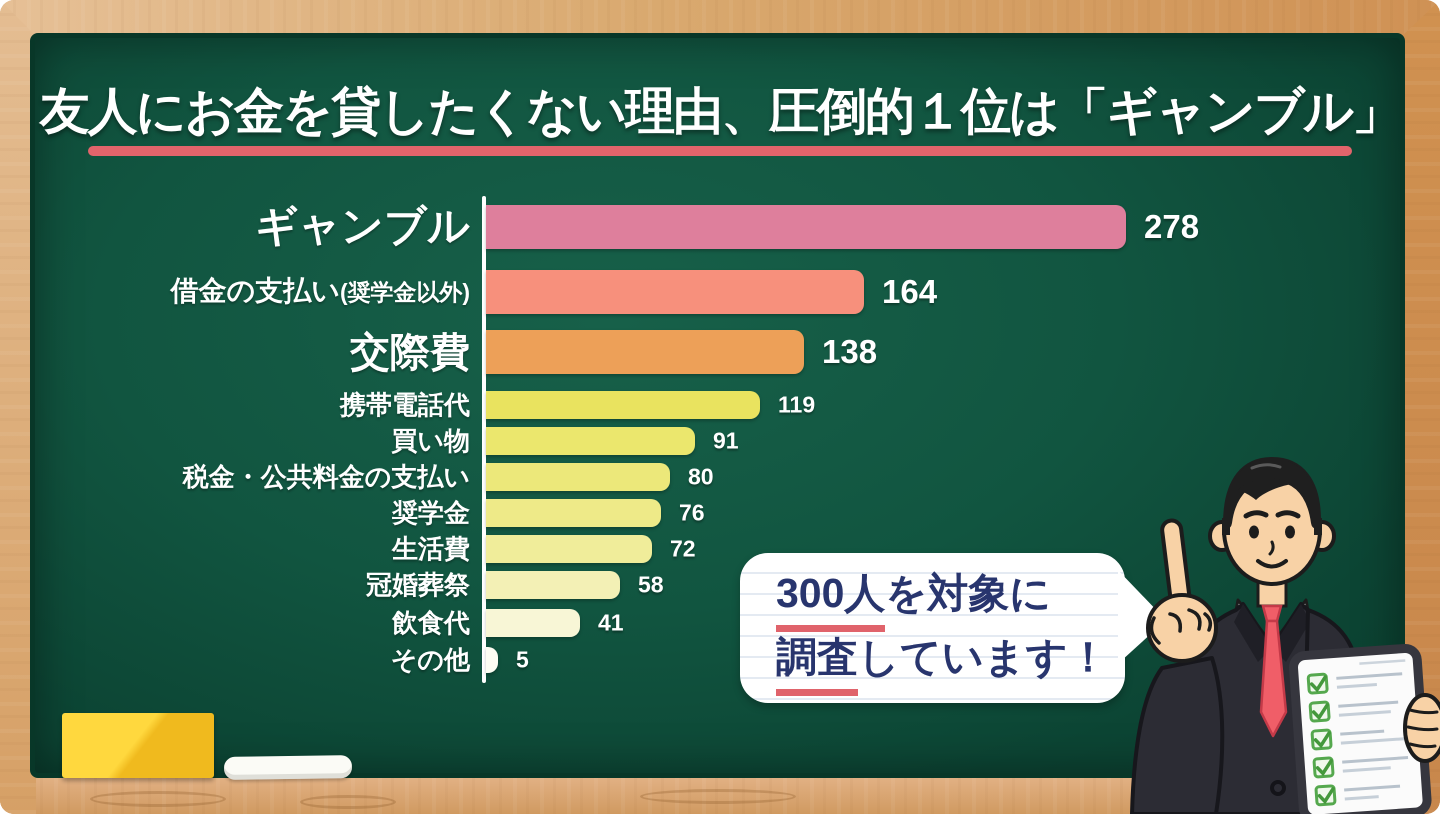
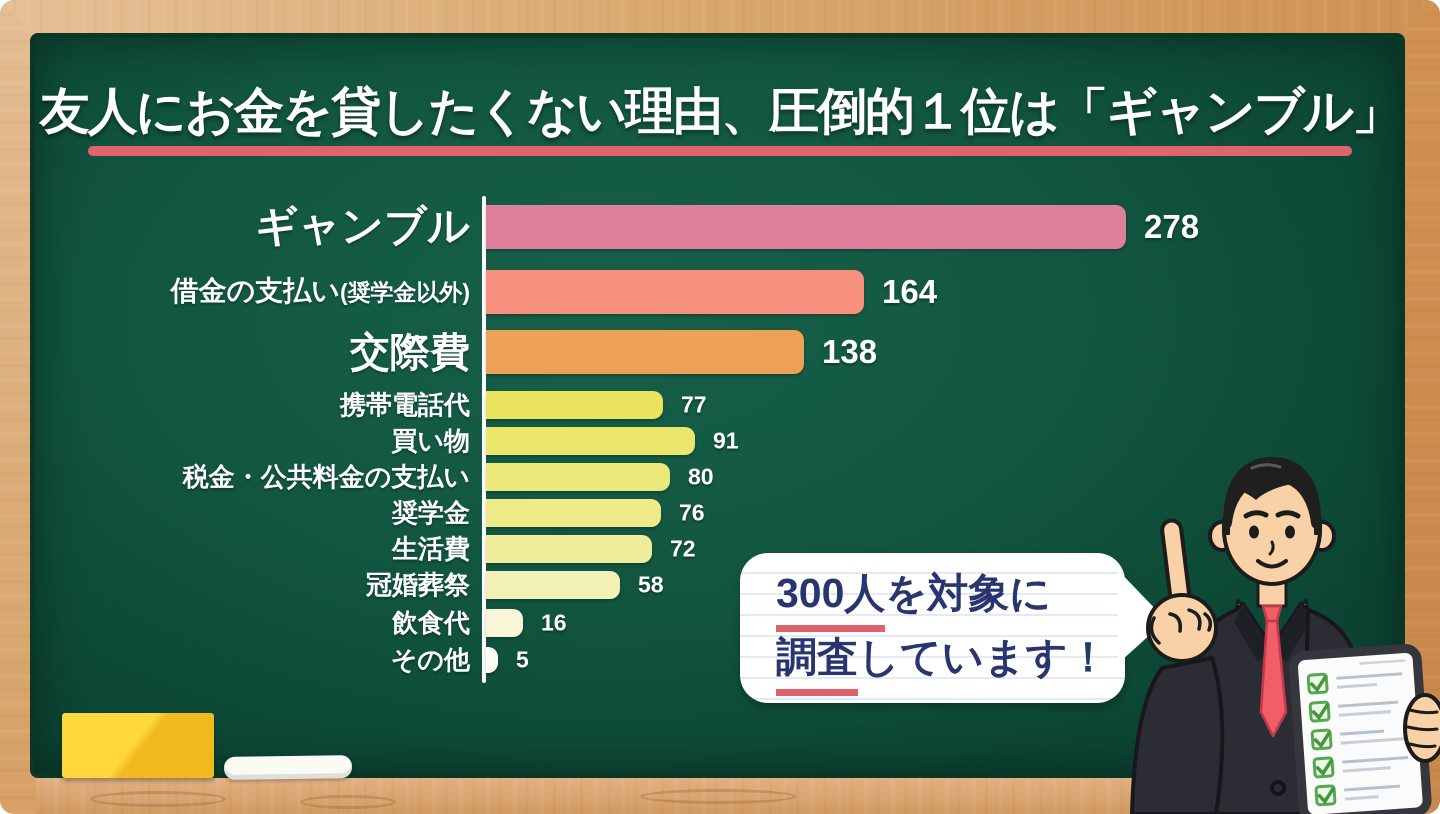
携帯電話代: 119 -> 77
飲食代: 41 -> 16
